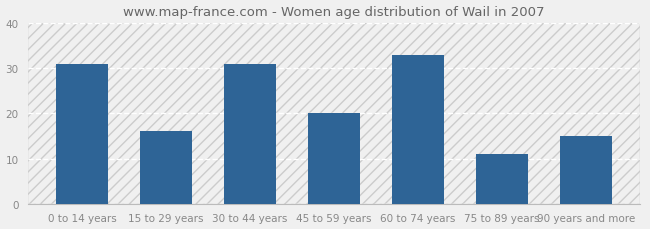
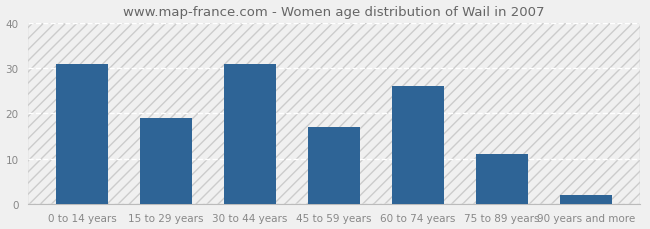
15 to 29 years: 16 -> 19
45 to 59 years: 20 -> 17
60 to 74 years: 33 -> 26
90 years and more: 15 -> 2
